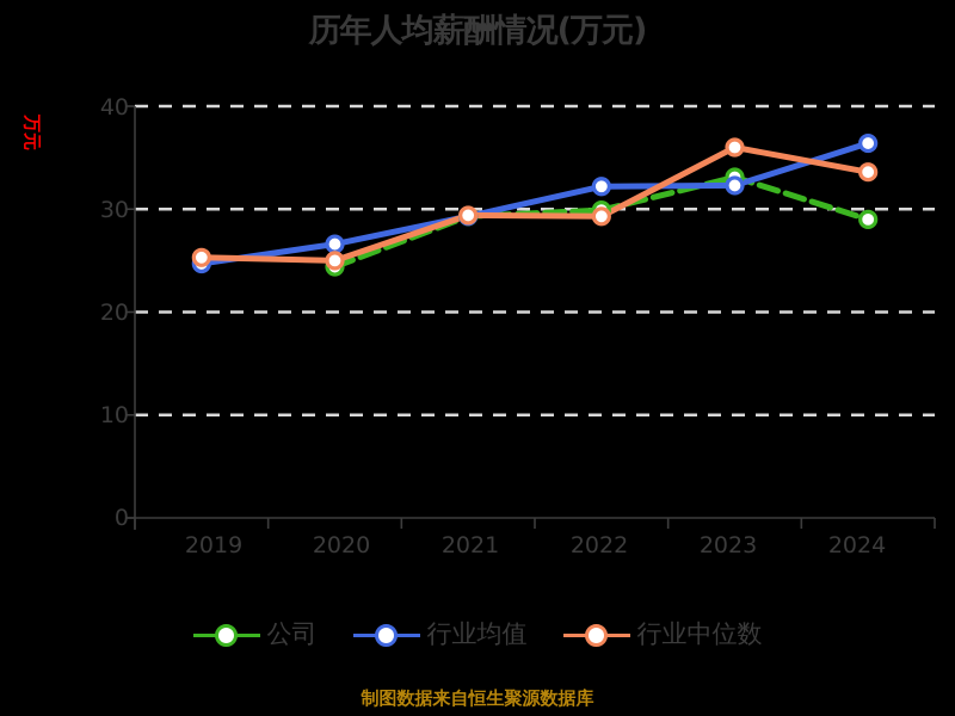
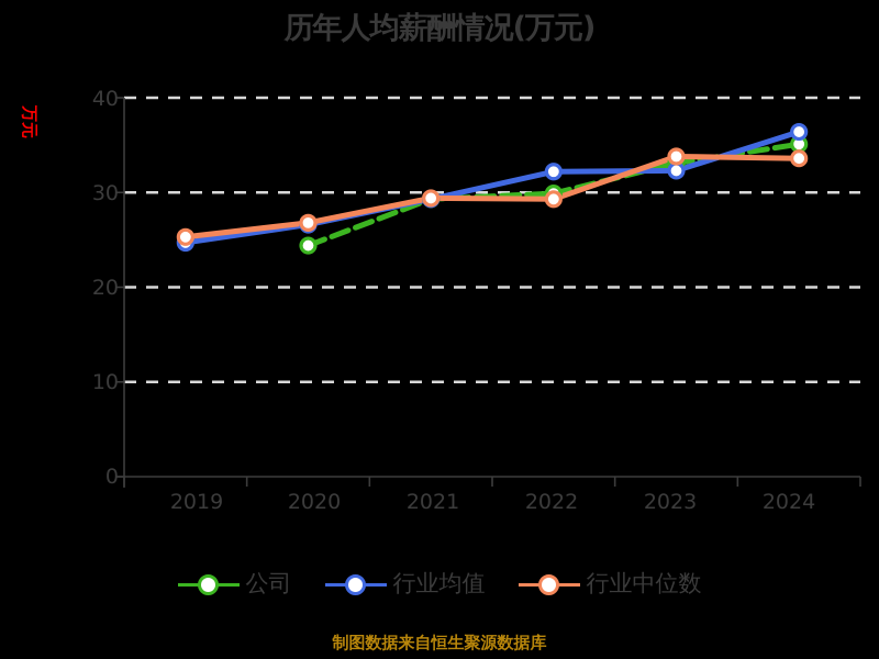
行业中位数/2020: 25 -> 27
行业中位数/2023: 36 -> 34
公司/2024: 29 -> 35
